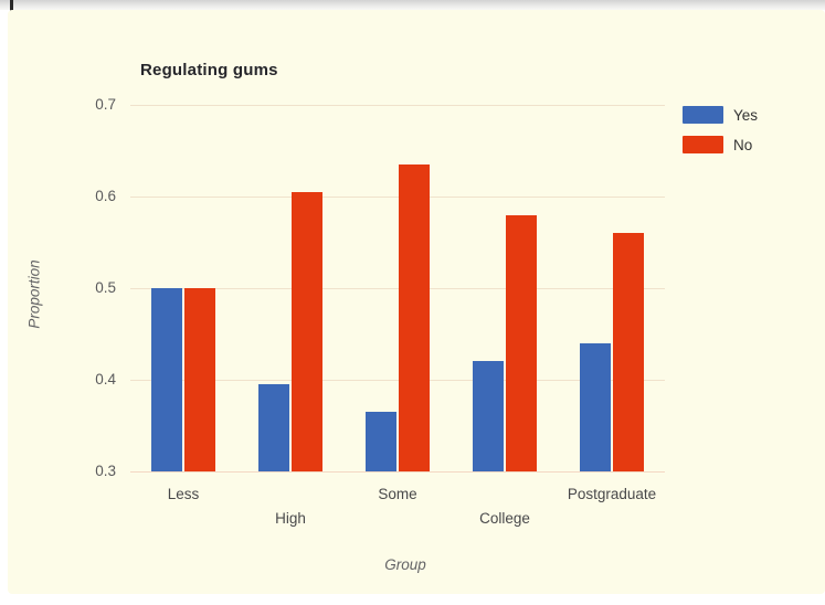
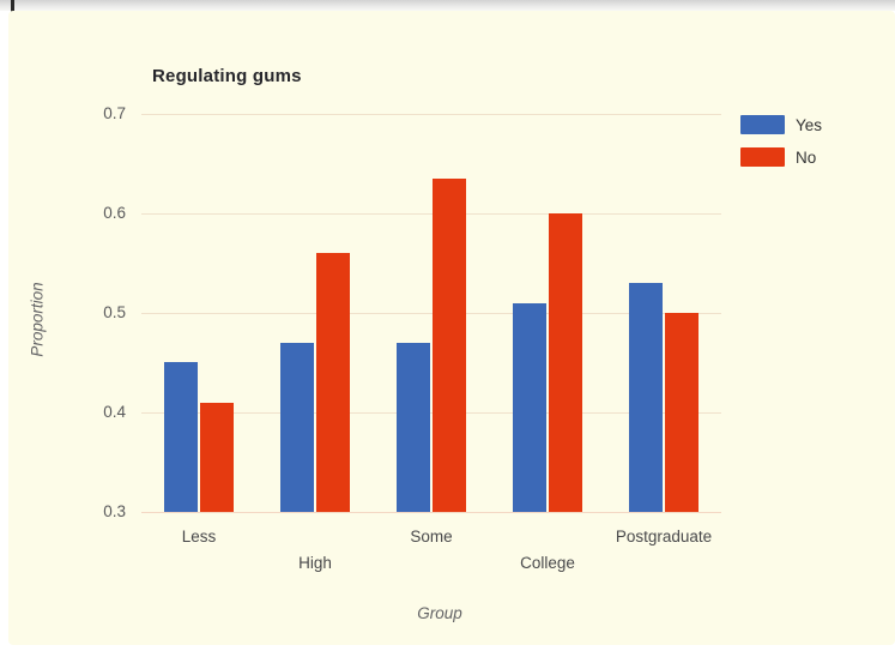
Yes/Less: 0.50 -> 0.45
No/Less: 0.50 -> 0.41
Yes/High: 0.40 -> 0.47
No/High: 0.60 -> 0.56
Yes/Some: 0.36 -> 0.47
Yes/College: 0.42 -> 0.51
No/College: 0.58 -> 0.60
Yes/Postgraduate: 0.44 -> 0.53
No/Postgraduate: 0.56 -> 0.50
